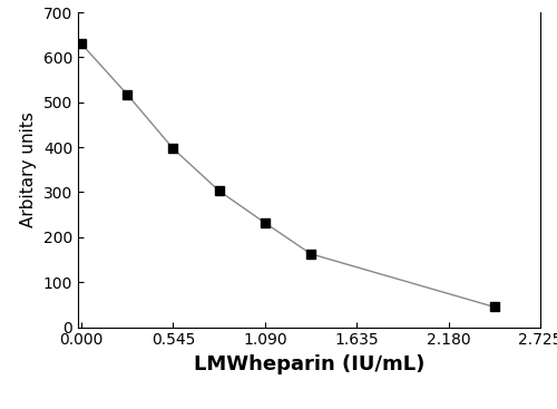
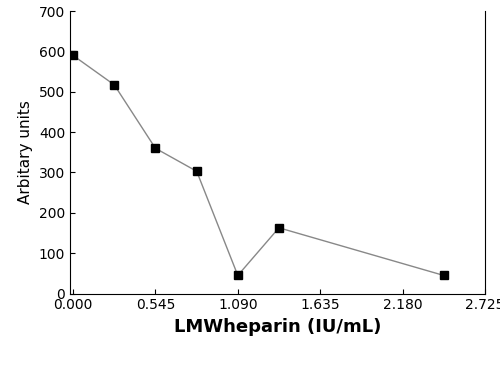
0.000: 630 -> 590
0.545: 397 -> 360
1.090: 232 -> 45
